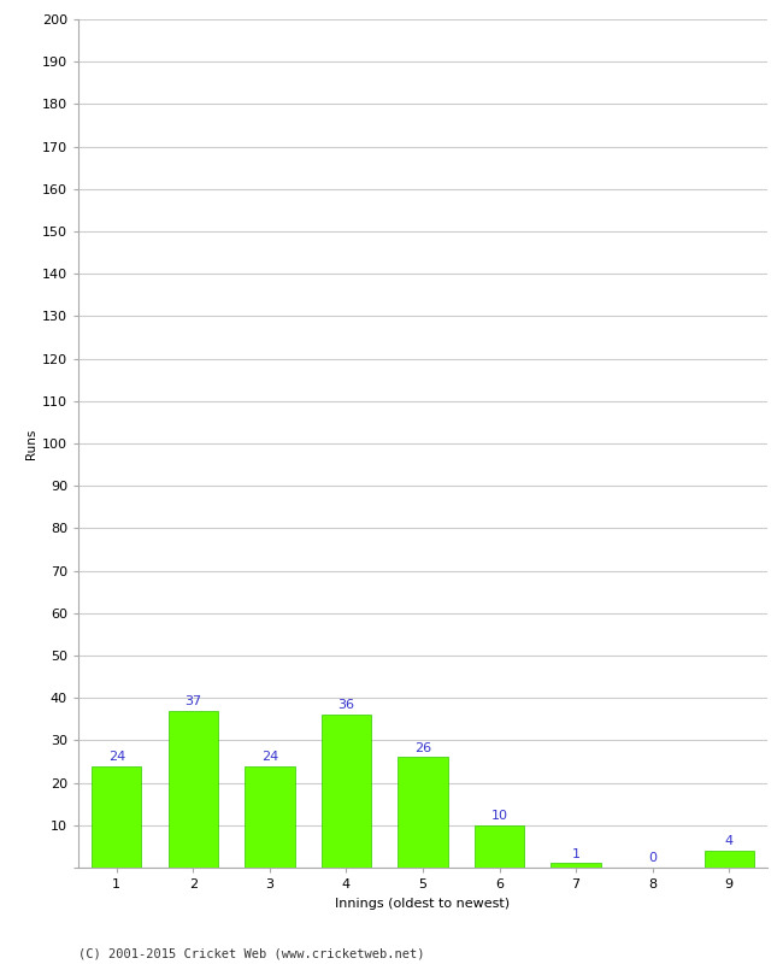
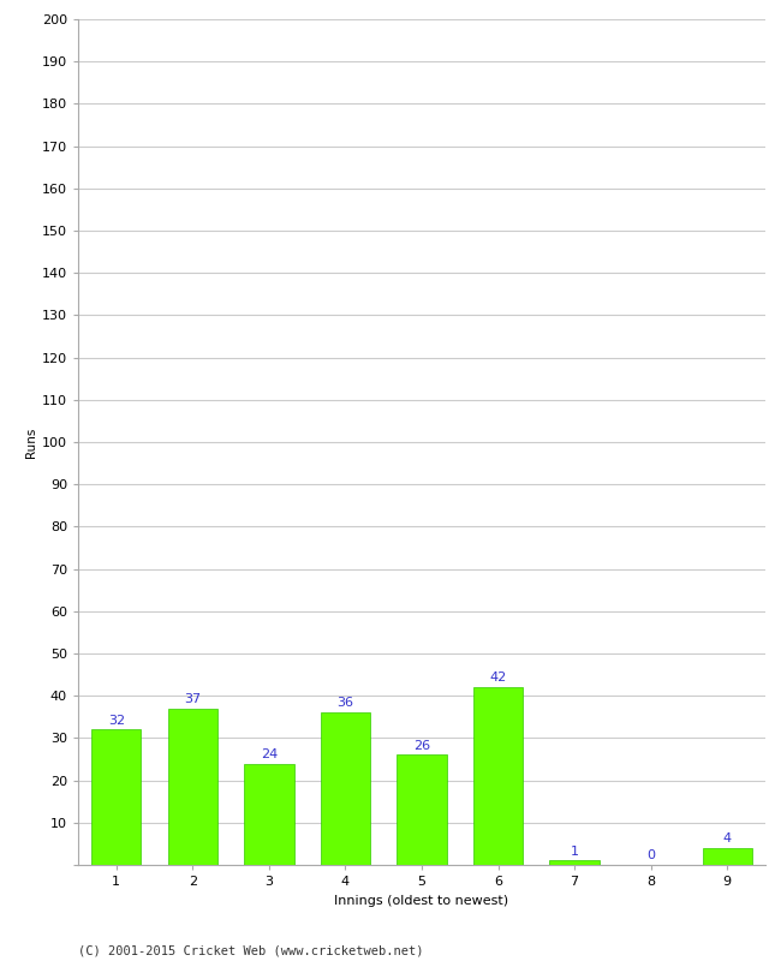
1: 24 -> 32
6: 10 -> 42
